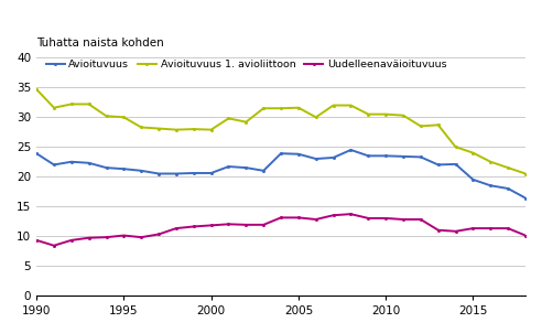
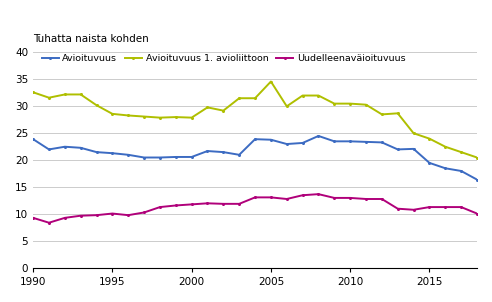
Avioituvuus 1. avioliittoon/1990: 34.7 -> 32.6
Avioituvuus 1. avioliittoon/1995: 30.0 -> 28.6
Avioituvuus 1. avioliittoon/2005: 31.6 -> 34.6
